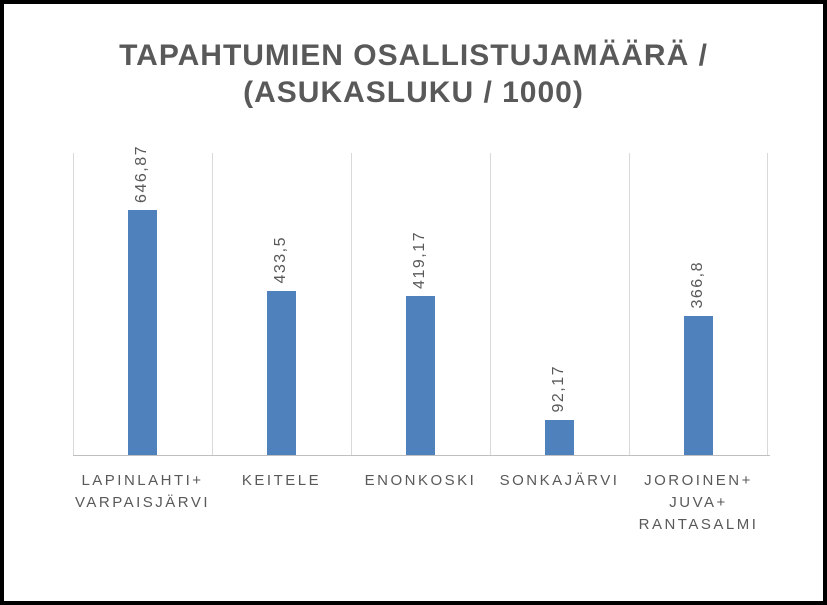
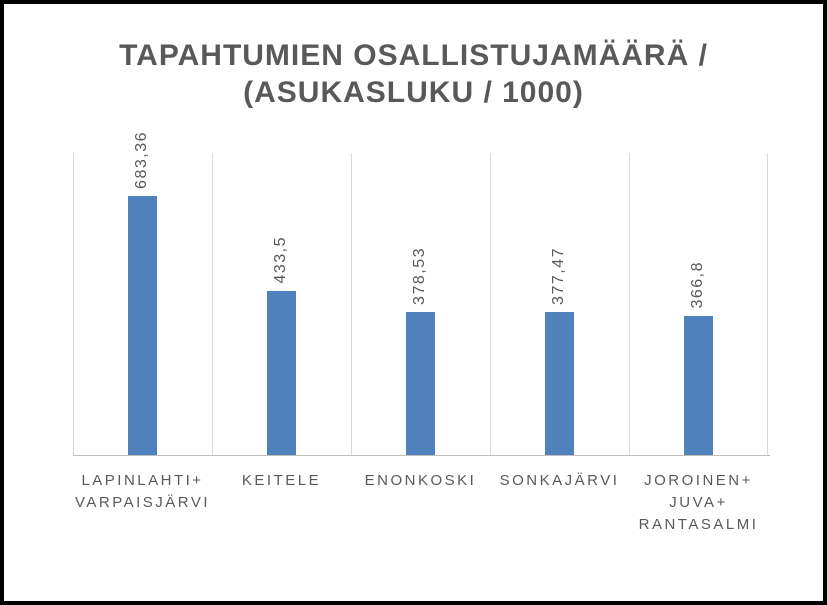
LAPINLAHTI+ VARPAISJÄRVI: 646,87 -> 683,36
ENONKOSKI: 419,17 -> 378,53
SONKAJÄRVI: 92,17 -> 377,47
